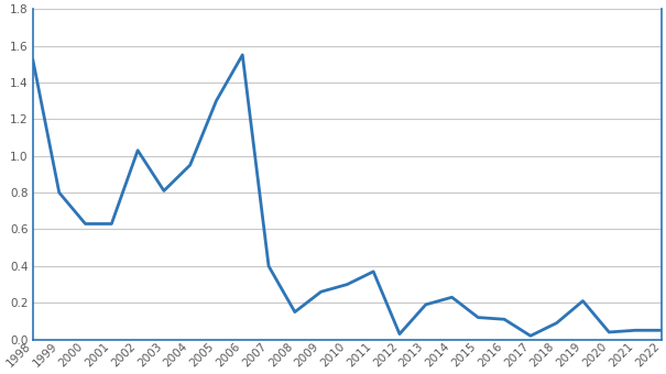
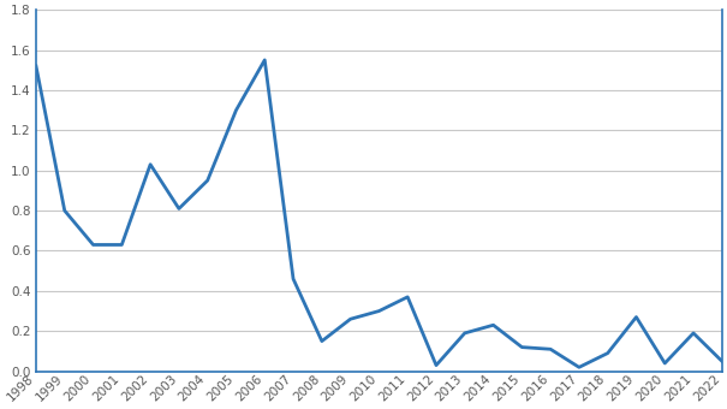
2007: 0.40 -> 0.46
2019: 0.21 -> 0.27
2021: 0.05 -> 0.19
